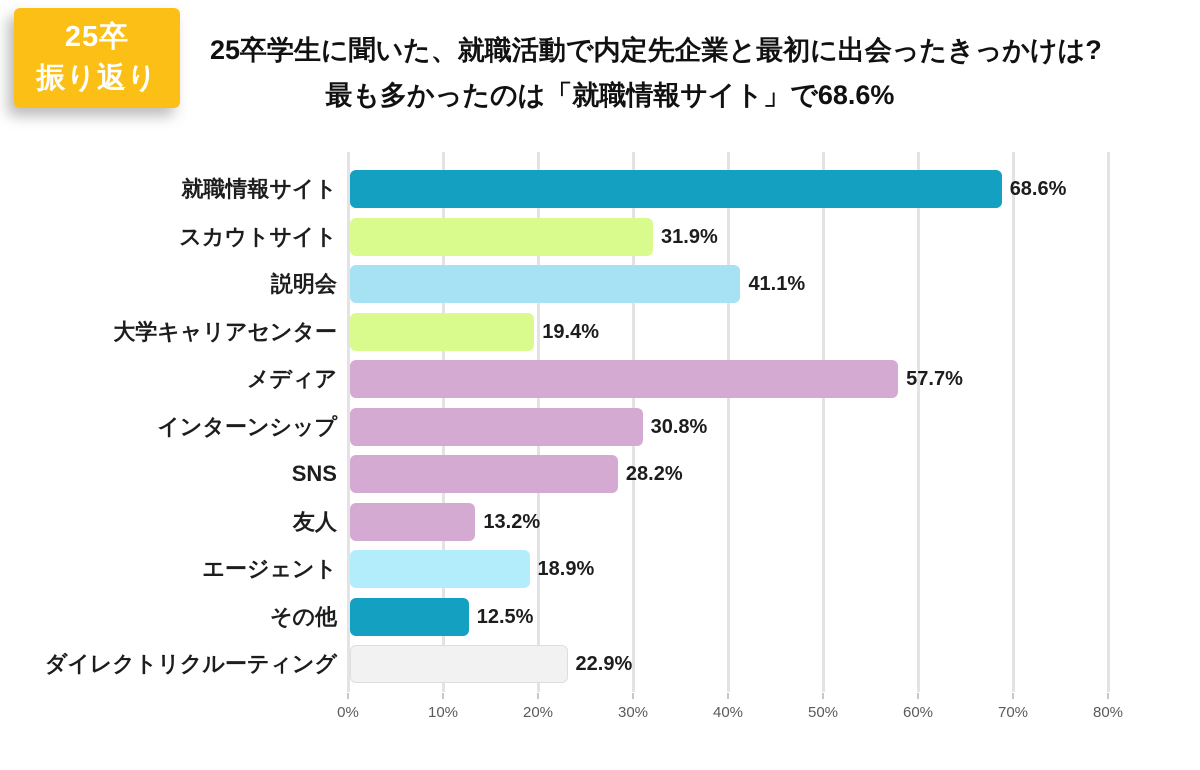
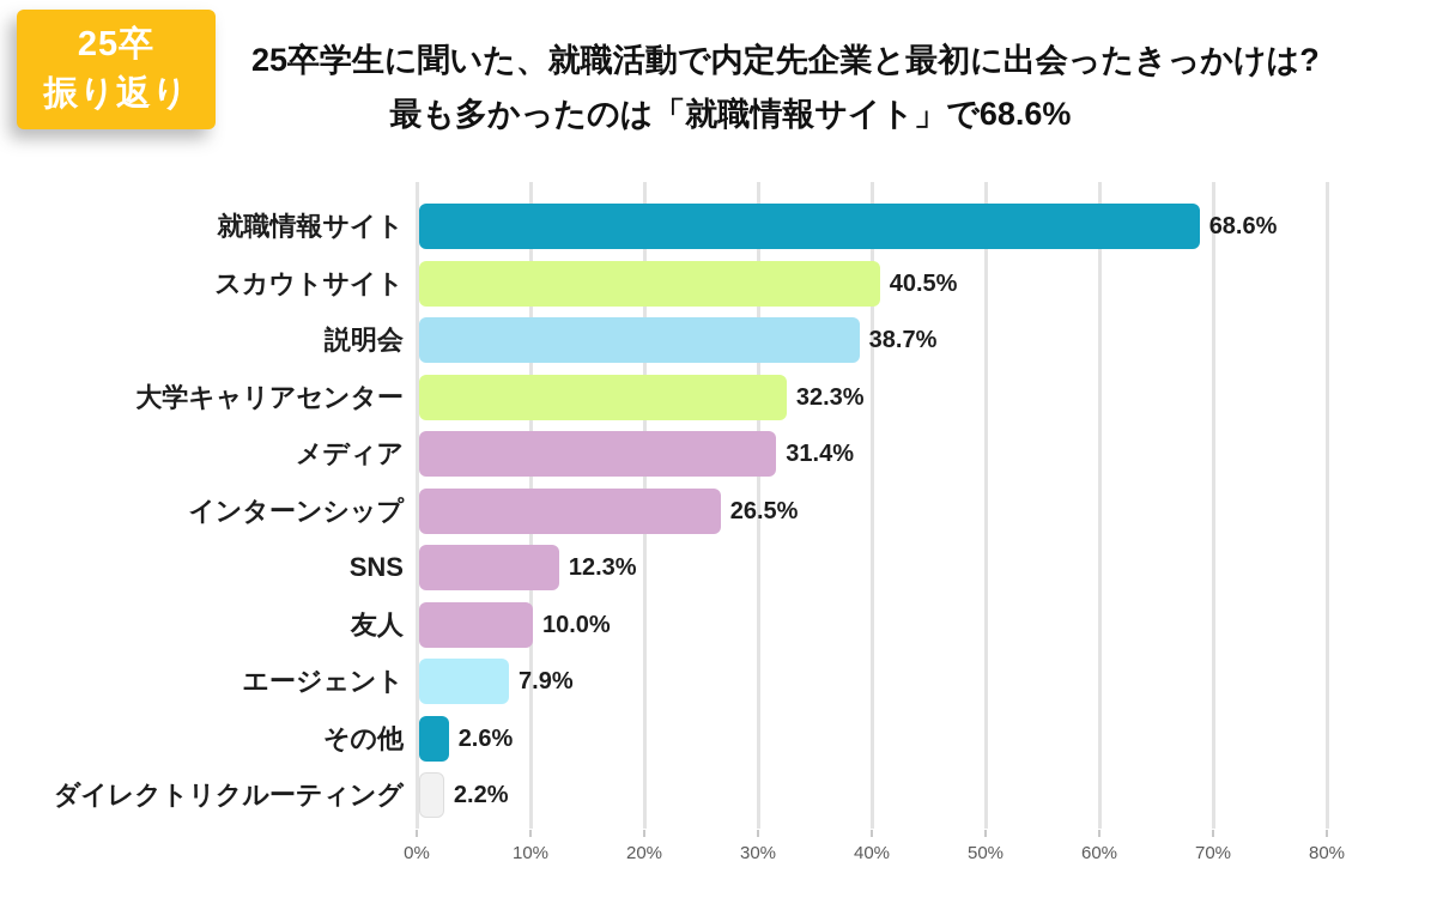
スカウトサイト: 31.9% -> 40.5%
説明会: 41.1% -> 38.7%
大学キャリアセンター: 19.4% -> 32.3%
メディア: 57.7% -> 31.4%
インターンシップ: 30.8% -> 26.5%
SNS: 28.2% -> 12.3%
友人: 13.2% -> 10.0%
エージェント: 18.9% -> 7.9%
その他: 12.5% -> 2.6%
ダイレクトリクルーティング: 22.9% -> 2.2%
